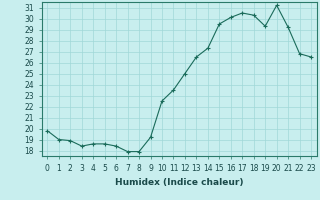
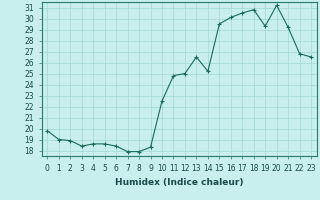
9: 19.2 -> 18.3
11: 23.5 -> 24.8
14: 27.3 -> 25.2
18: 30.3 -> 30.8
